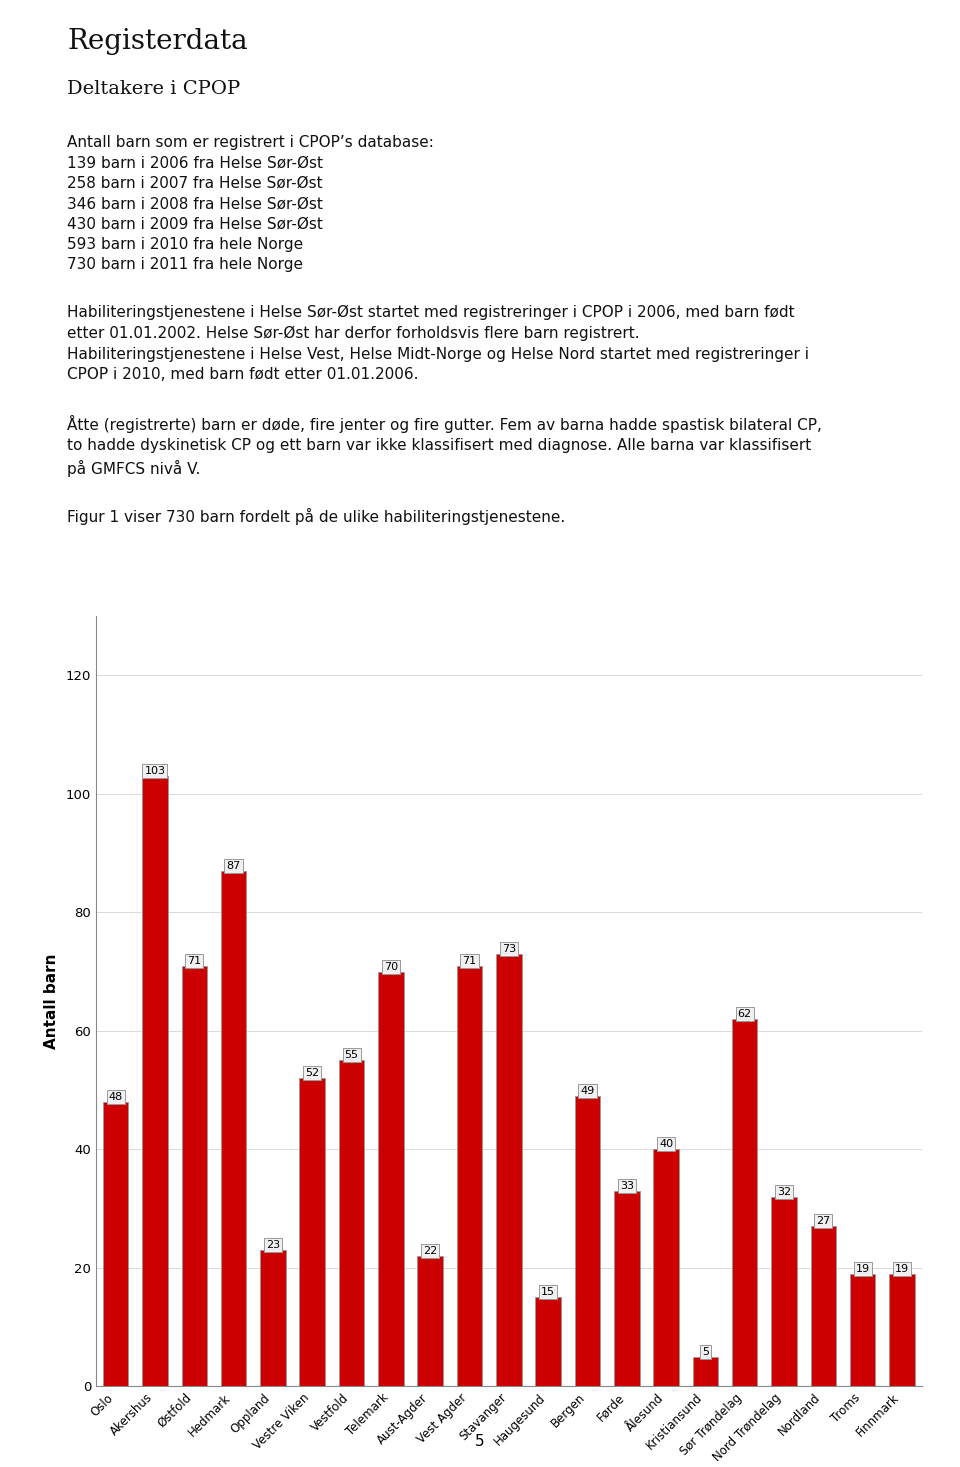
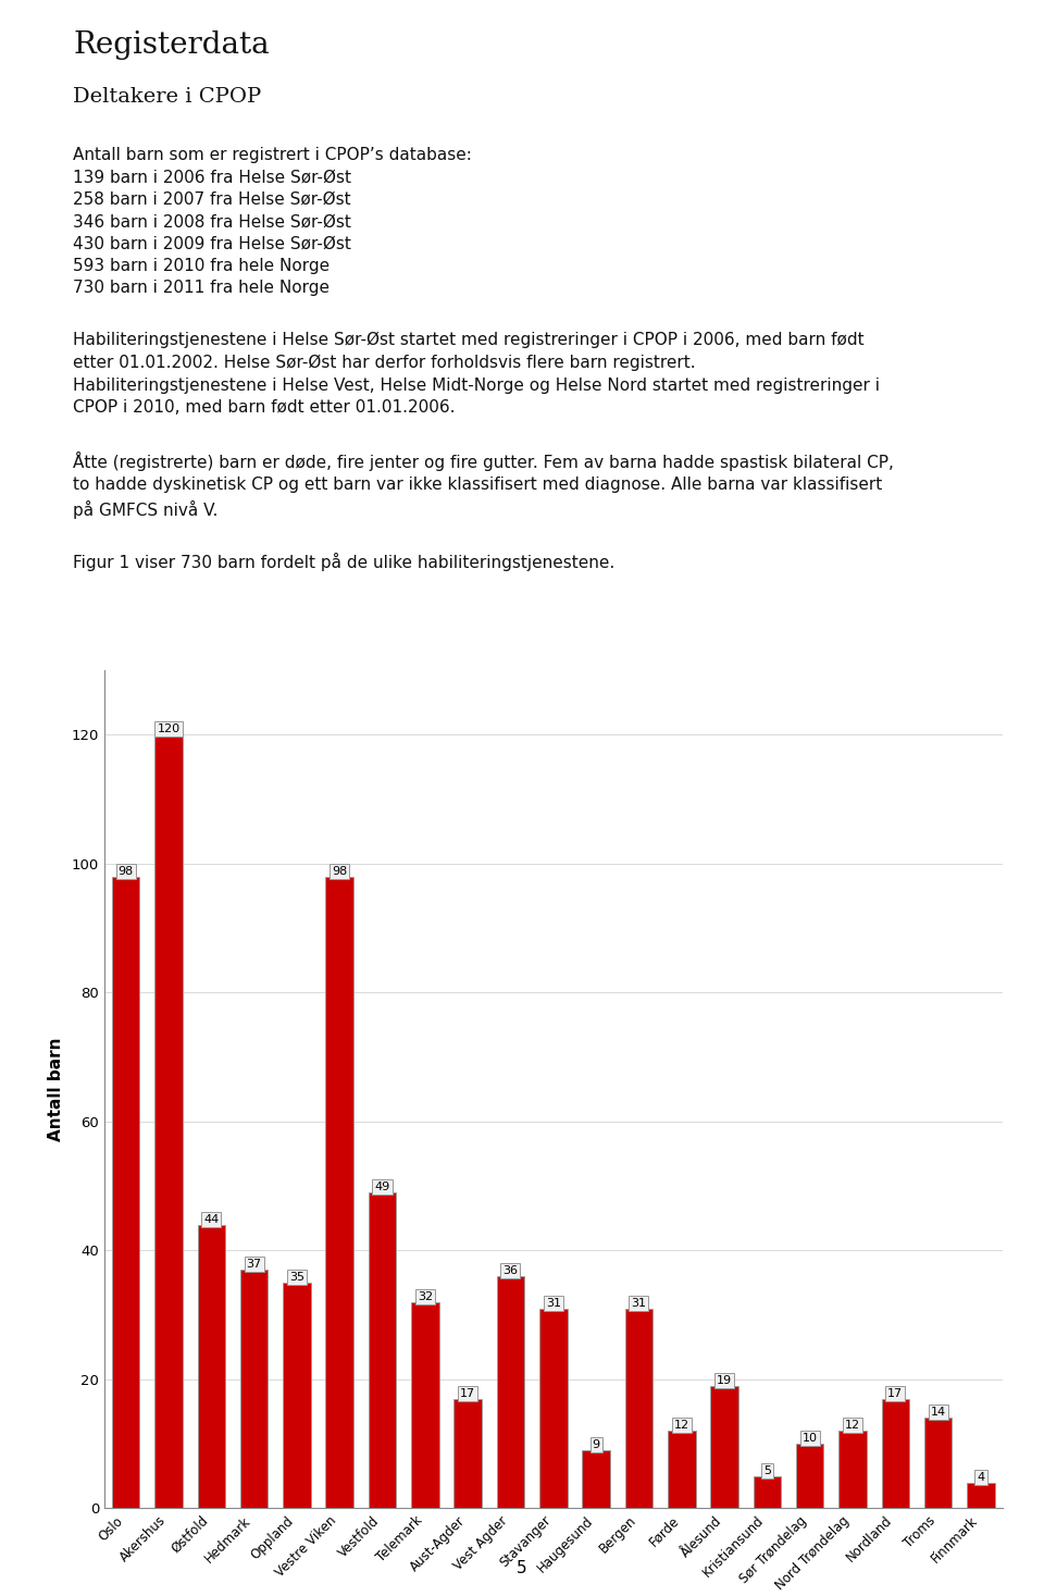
Oslo: 48 -> 98
Akershus: 103 -> 120
Østfold: 71 -> 44
Hedmark: 87 -> 37
Oppland: 23 -> 35
Vestre Viken: 52 -> 98
Vestfold: 55 -> 49
Telemark: 70 -> 32
Aust-Agder: 22 -> 17
Vest Agder: 71 -> 36
Stavanger: 73 -> 31
Haugesund: 15 -> 9
Bergen: 49 -> 31
Førde: 33 -> 12
Ålesund: 40 -> 19
Sør Trøndelag: 62 -> 10
Nord Trøndelag: 32 -> 12
Nordland: 27 -> 17
Troms: 19 -> 14
Finnmark: 19 -> 4
